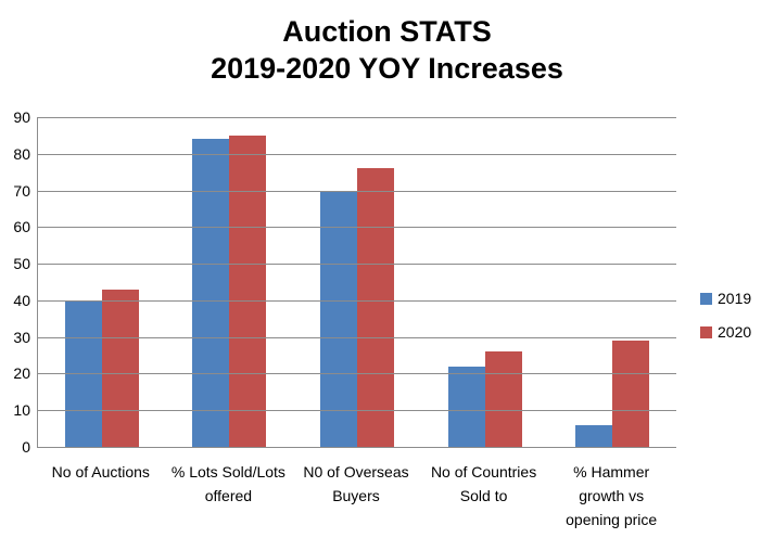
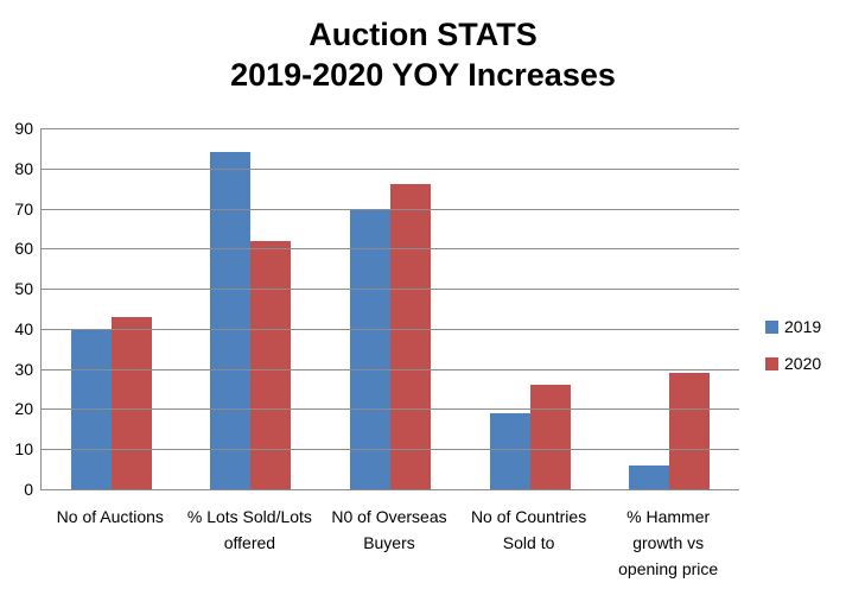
2020/% Lots Sold/Lots offered: 85 -> 62
2019/No of Countries Sold to: 22 -> 19
